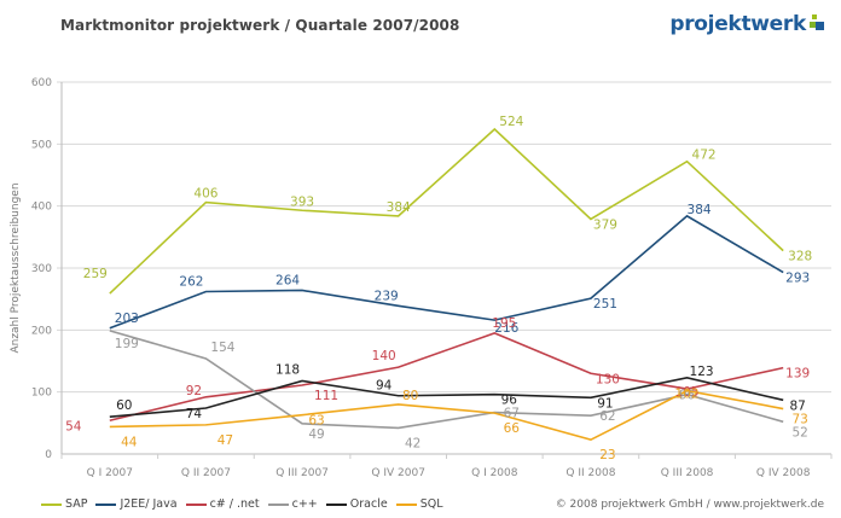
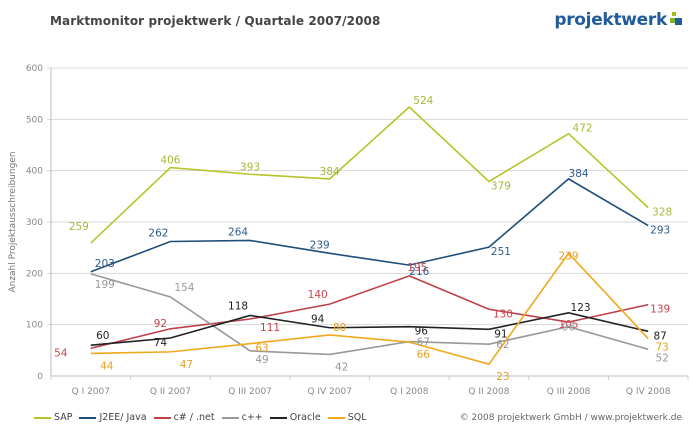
SQL/Q III 2008: 102 -> 239
